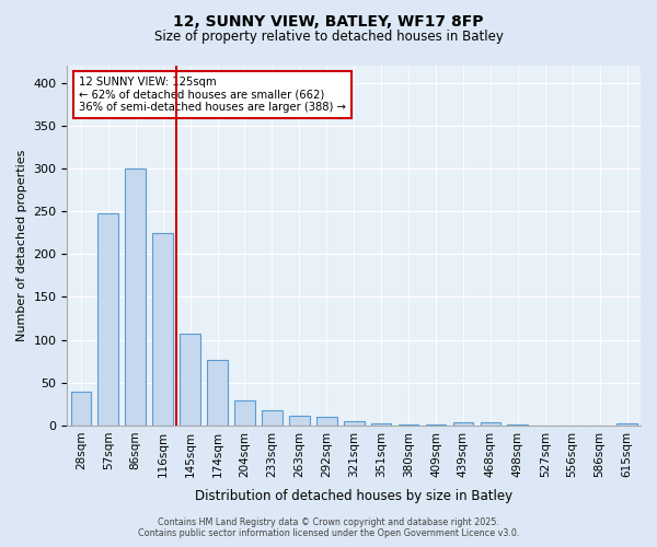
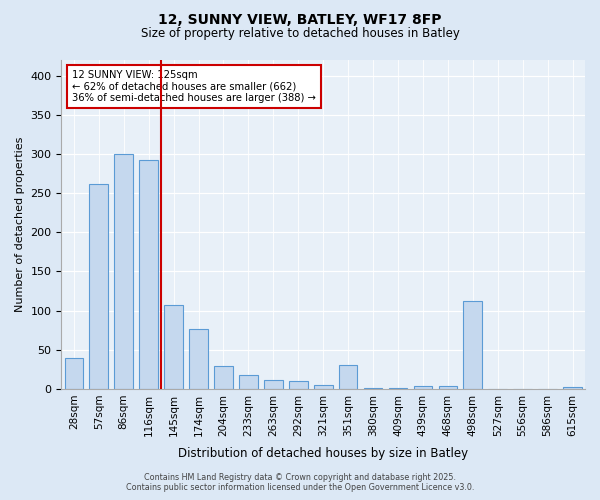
57sqm: 248 -> 262
116sqm: 225 -> 292
351sqm: 3 -> 30
498sqm: 1 -> 112
